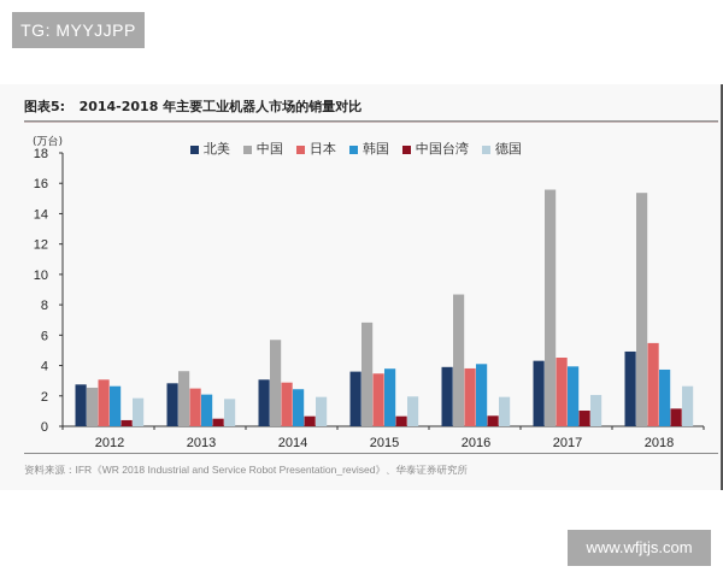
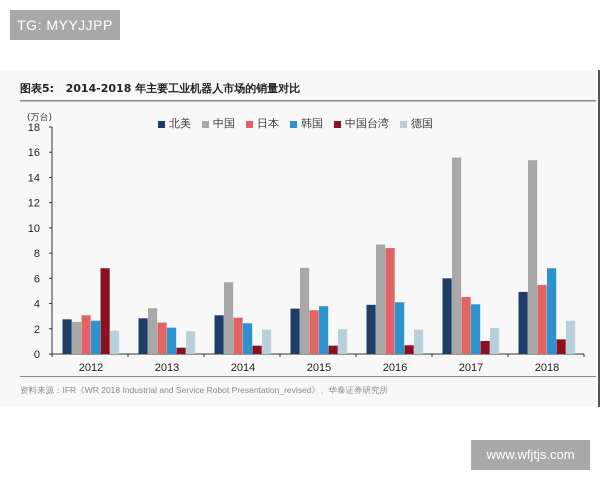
中国台湾/2012: 0.4 -> 6.8
日本/2016: 3.8 -> 8.4
北美/2017: 4.3 -> 6.0
韩国/2018: 3.7 -> 6.8
